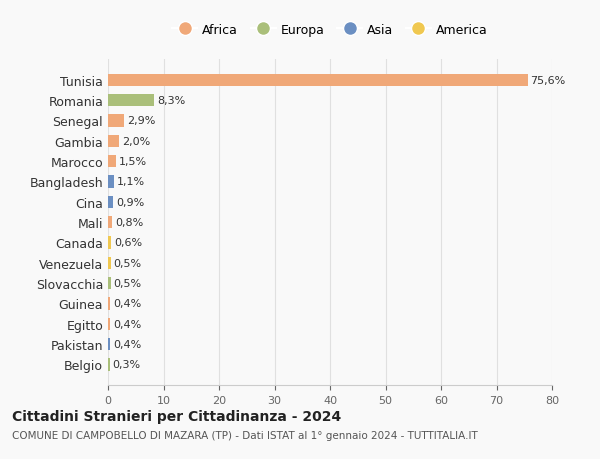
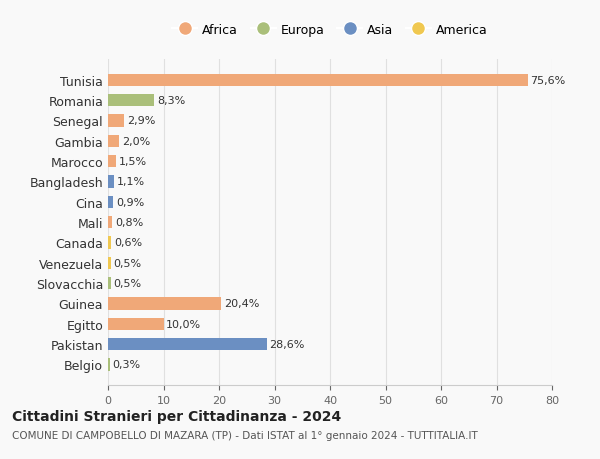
Guinea: 0,4% -> 20,4%
Egitto: 0,4% -> 10,0%
Pakistan: 0,4% -> 28,6%
